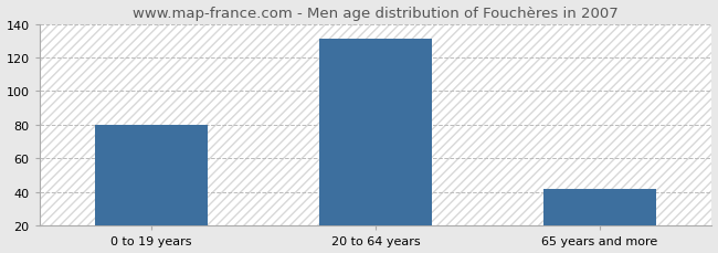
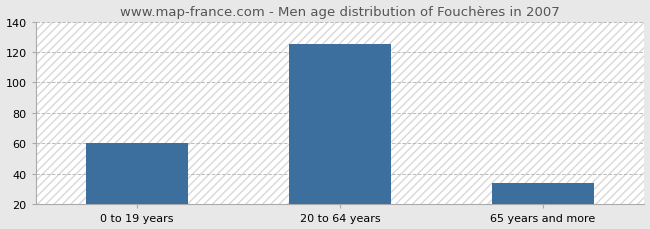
0 to 19 years: 80 -> 60
20 to 64 years: 131 -> 125
65 years and more: 42 -> 34
